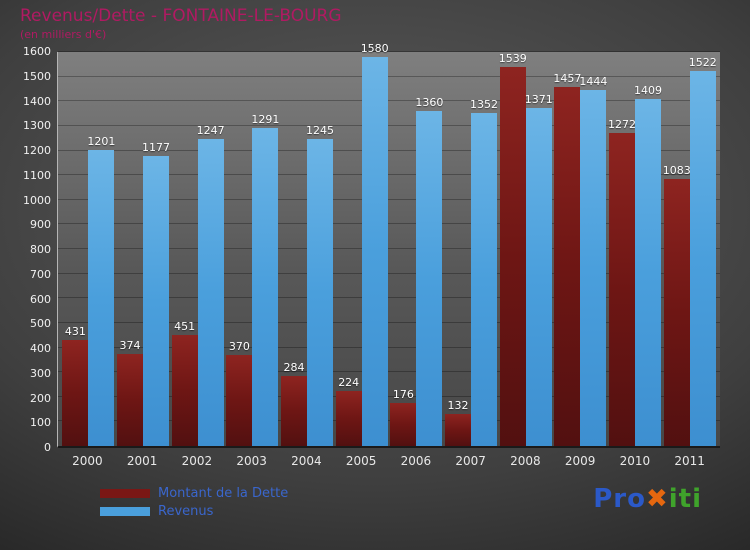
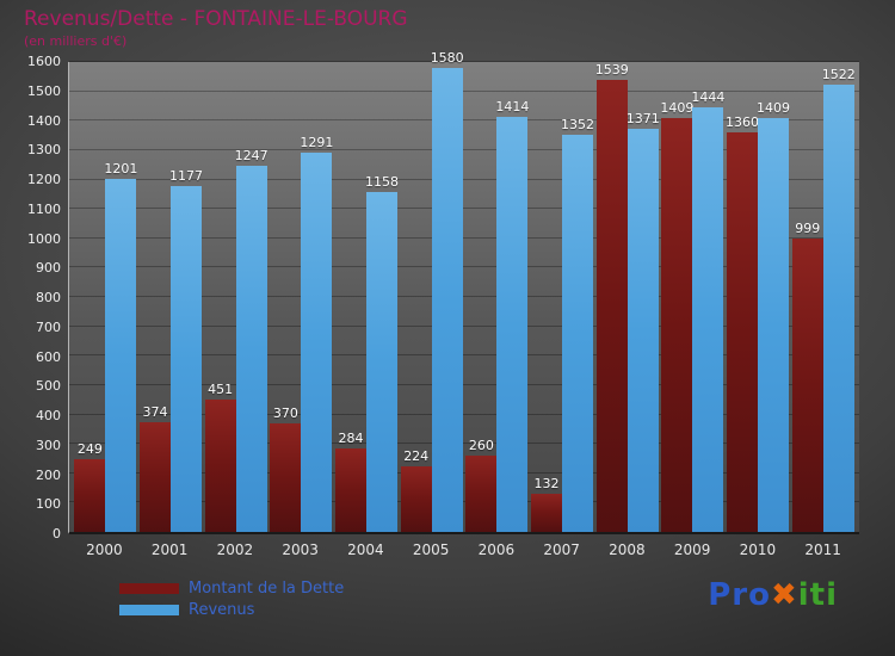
Montant de la Dette/2000: 431 -> 249
Revenus/2004: 1245 -> 1158
Montant de la Dette/2006: 176 -> 260
Revenus/2006: 1360 -> 1414
Montant de la Dette/2009: 1457 -> 1409
Montant de la Dette/2010: 1272 -> 1360
Montant de la Dette/2011: 1083 -> 999
